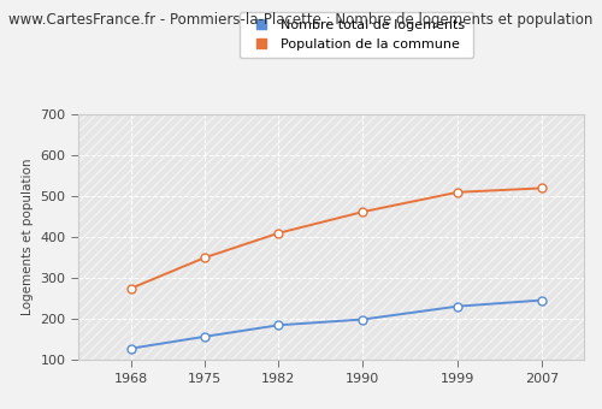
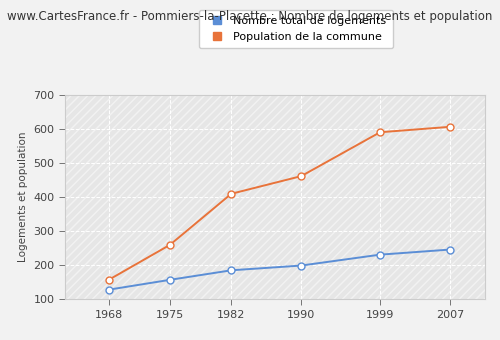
Population de la commune/1968: 275 -> 157
Population de la commune/1975: 350 -> 260
Population de la commune/1999: 510 -> 591
Population de la commune/2007: 520 -> 607
